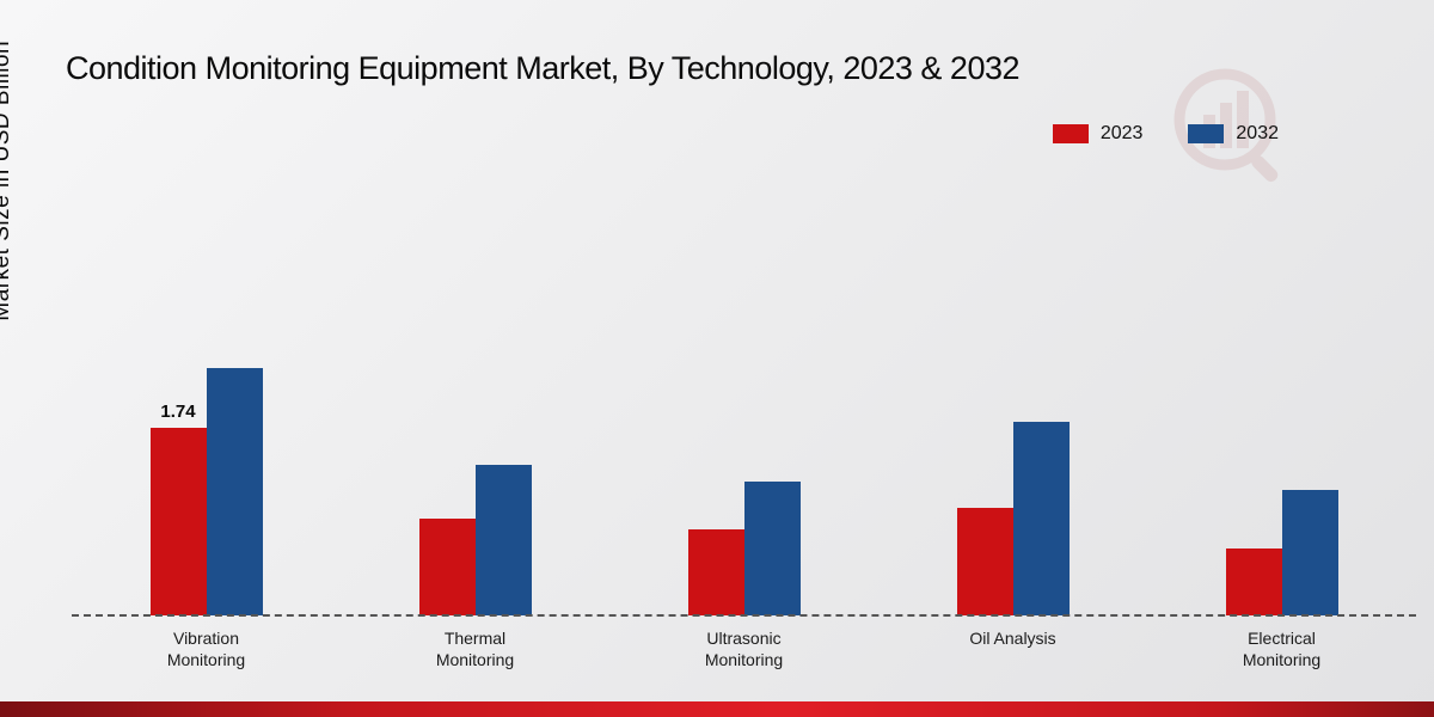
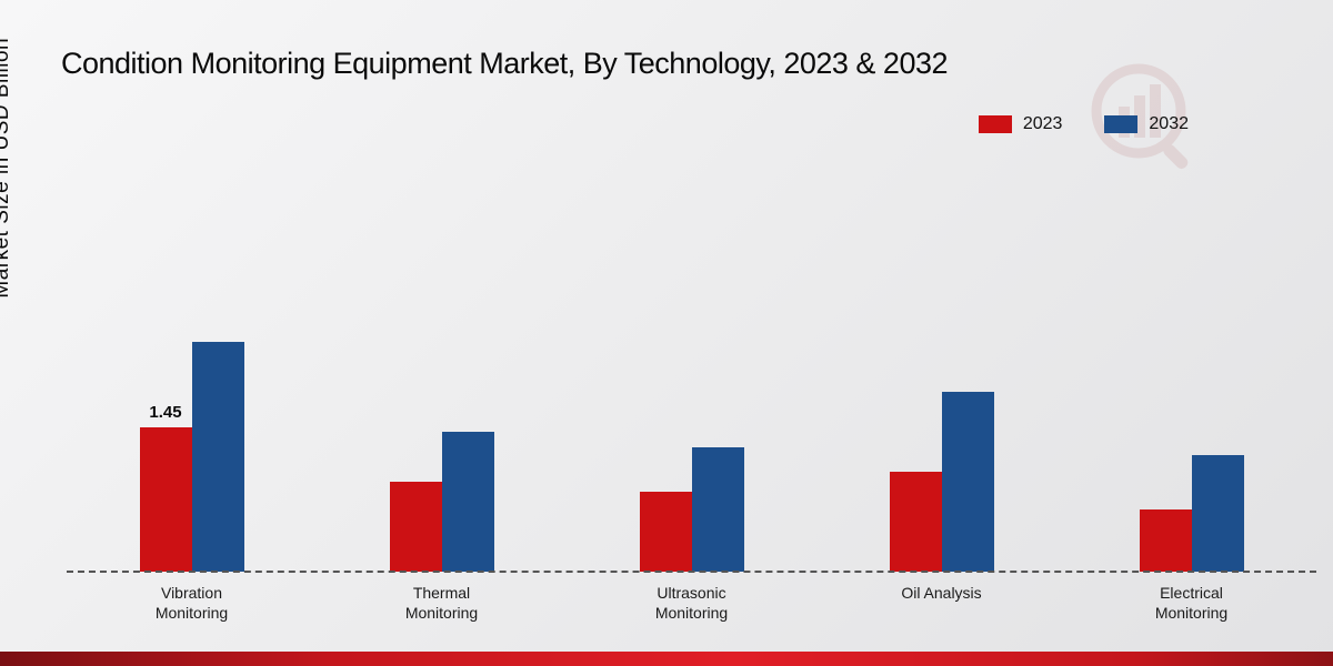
2023/Vibration Monitoring: 1.74 -> 1.45
